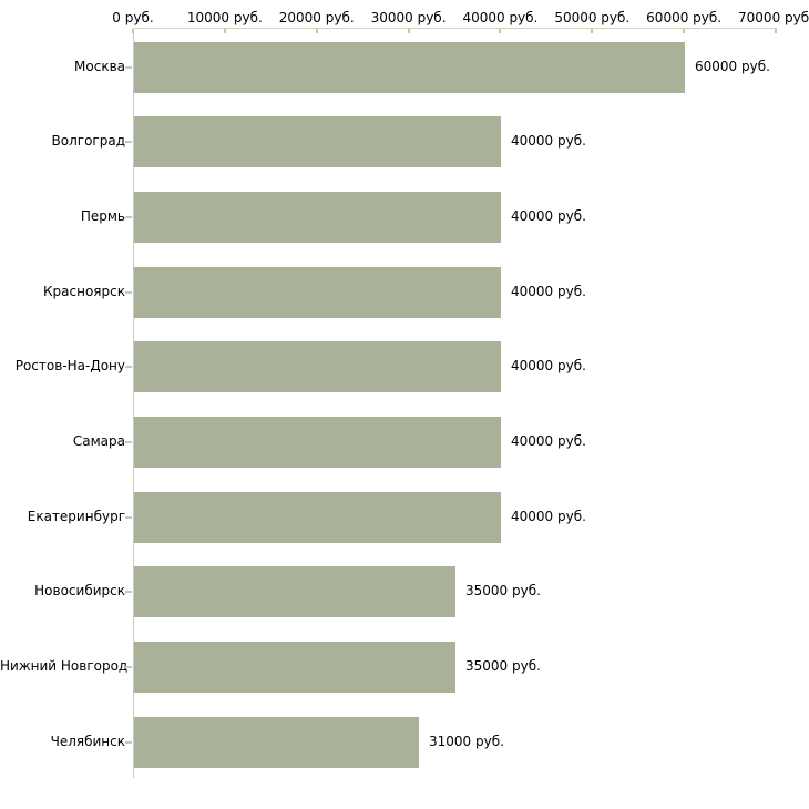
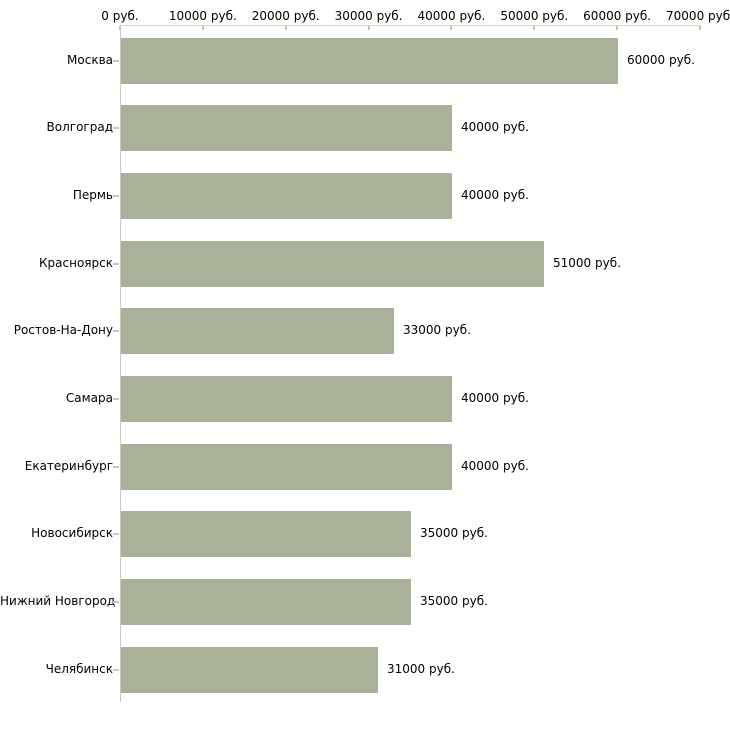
Красноярск: 40000 -> 51000
Ростов-На-Дону: 40000 -> 33000
